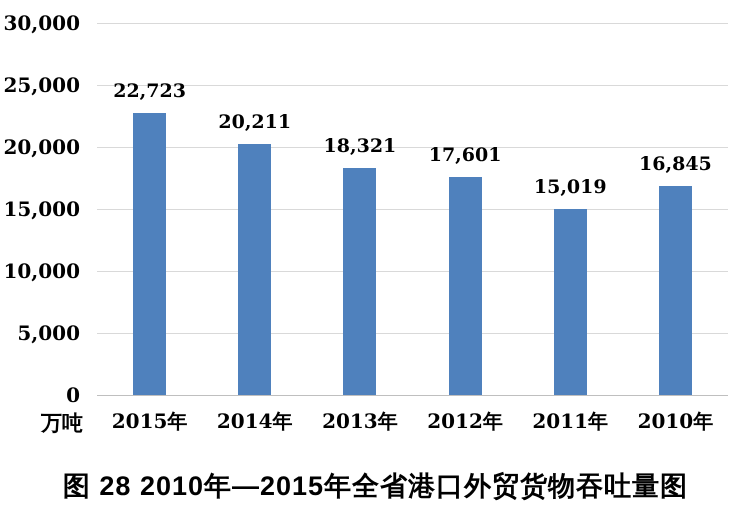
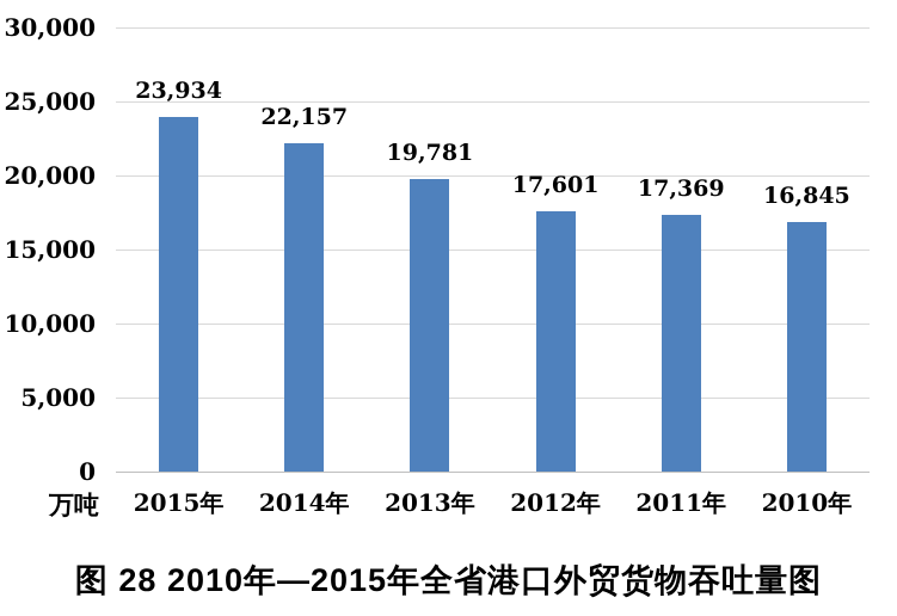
2015年: 22,723 -> 23,934
2014年: 20,211 -> 22,157
2013年: 18,321 -> 19,781
2011年: 15,019 -> 17,369
